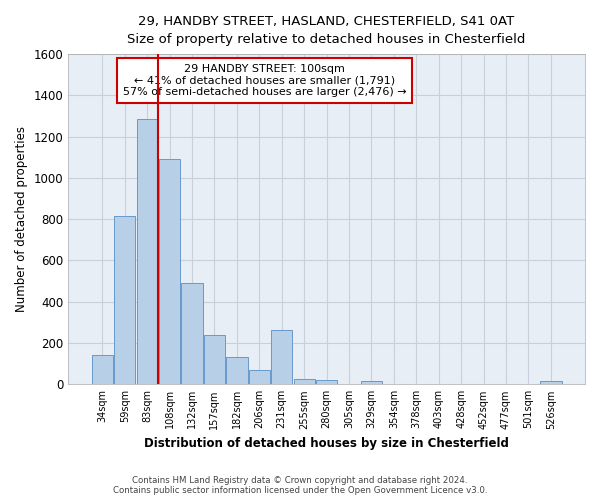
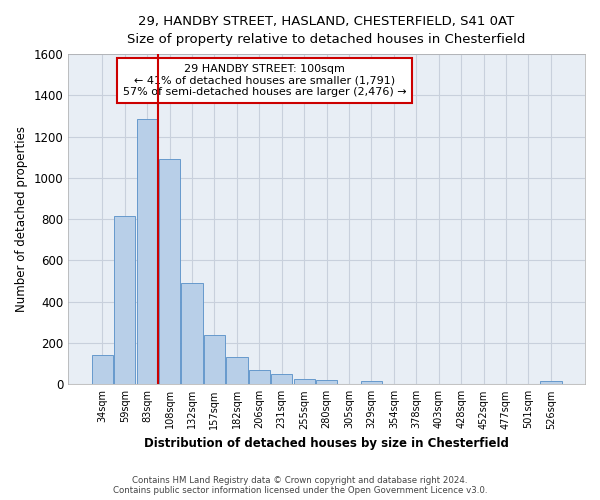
231sqm: 265 -> 48
